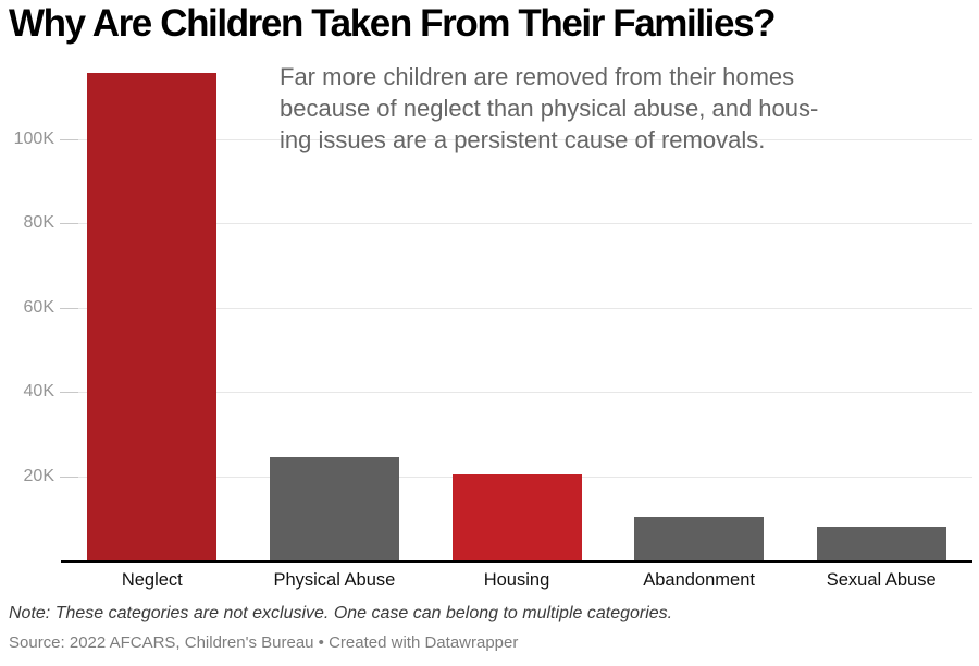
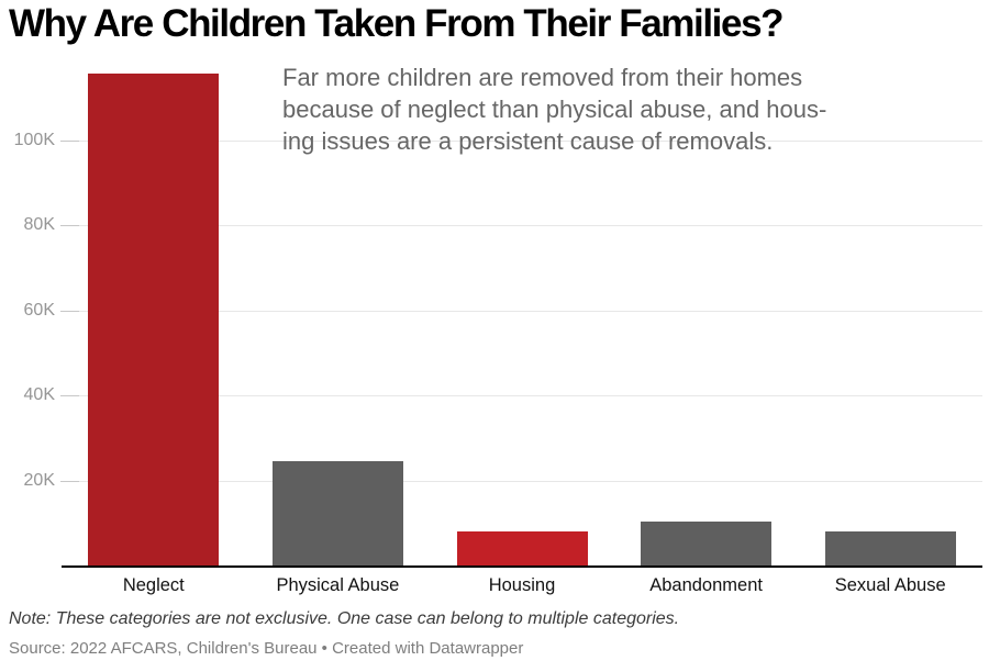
Housing: 20K -> 8K
